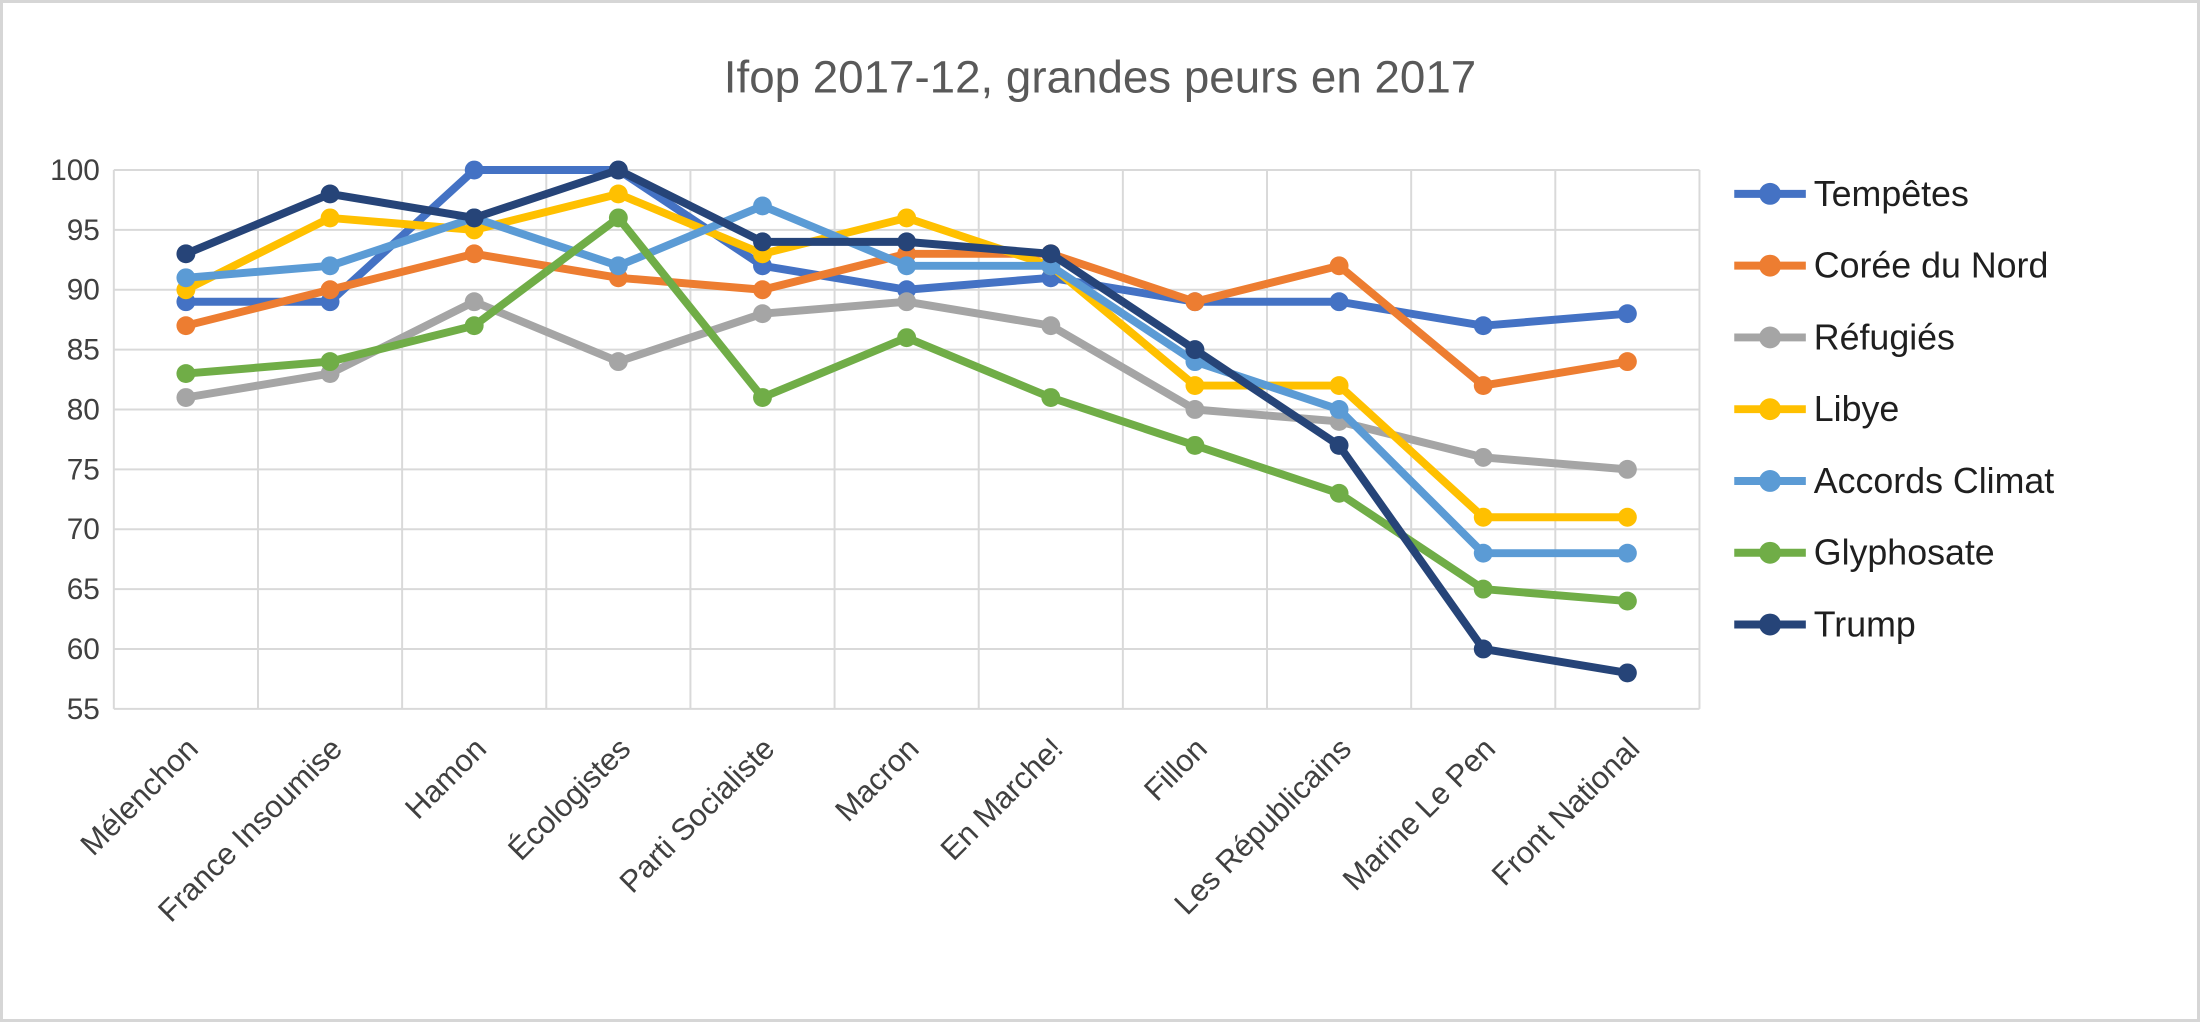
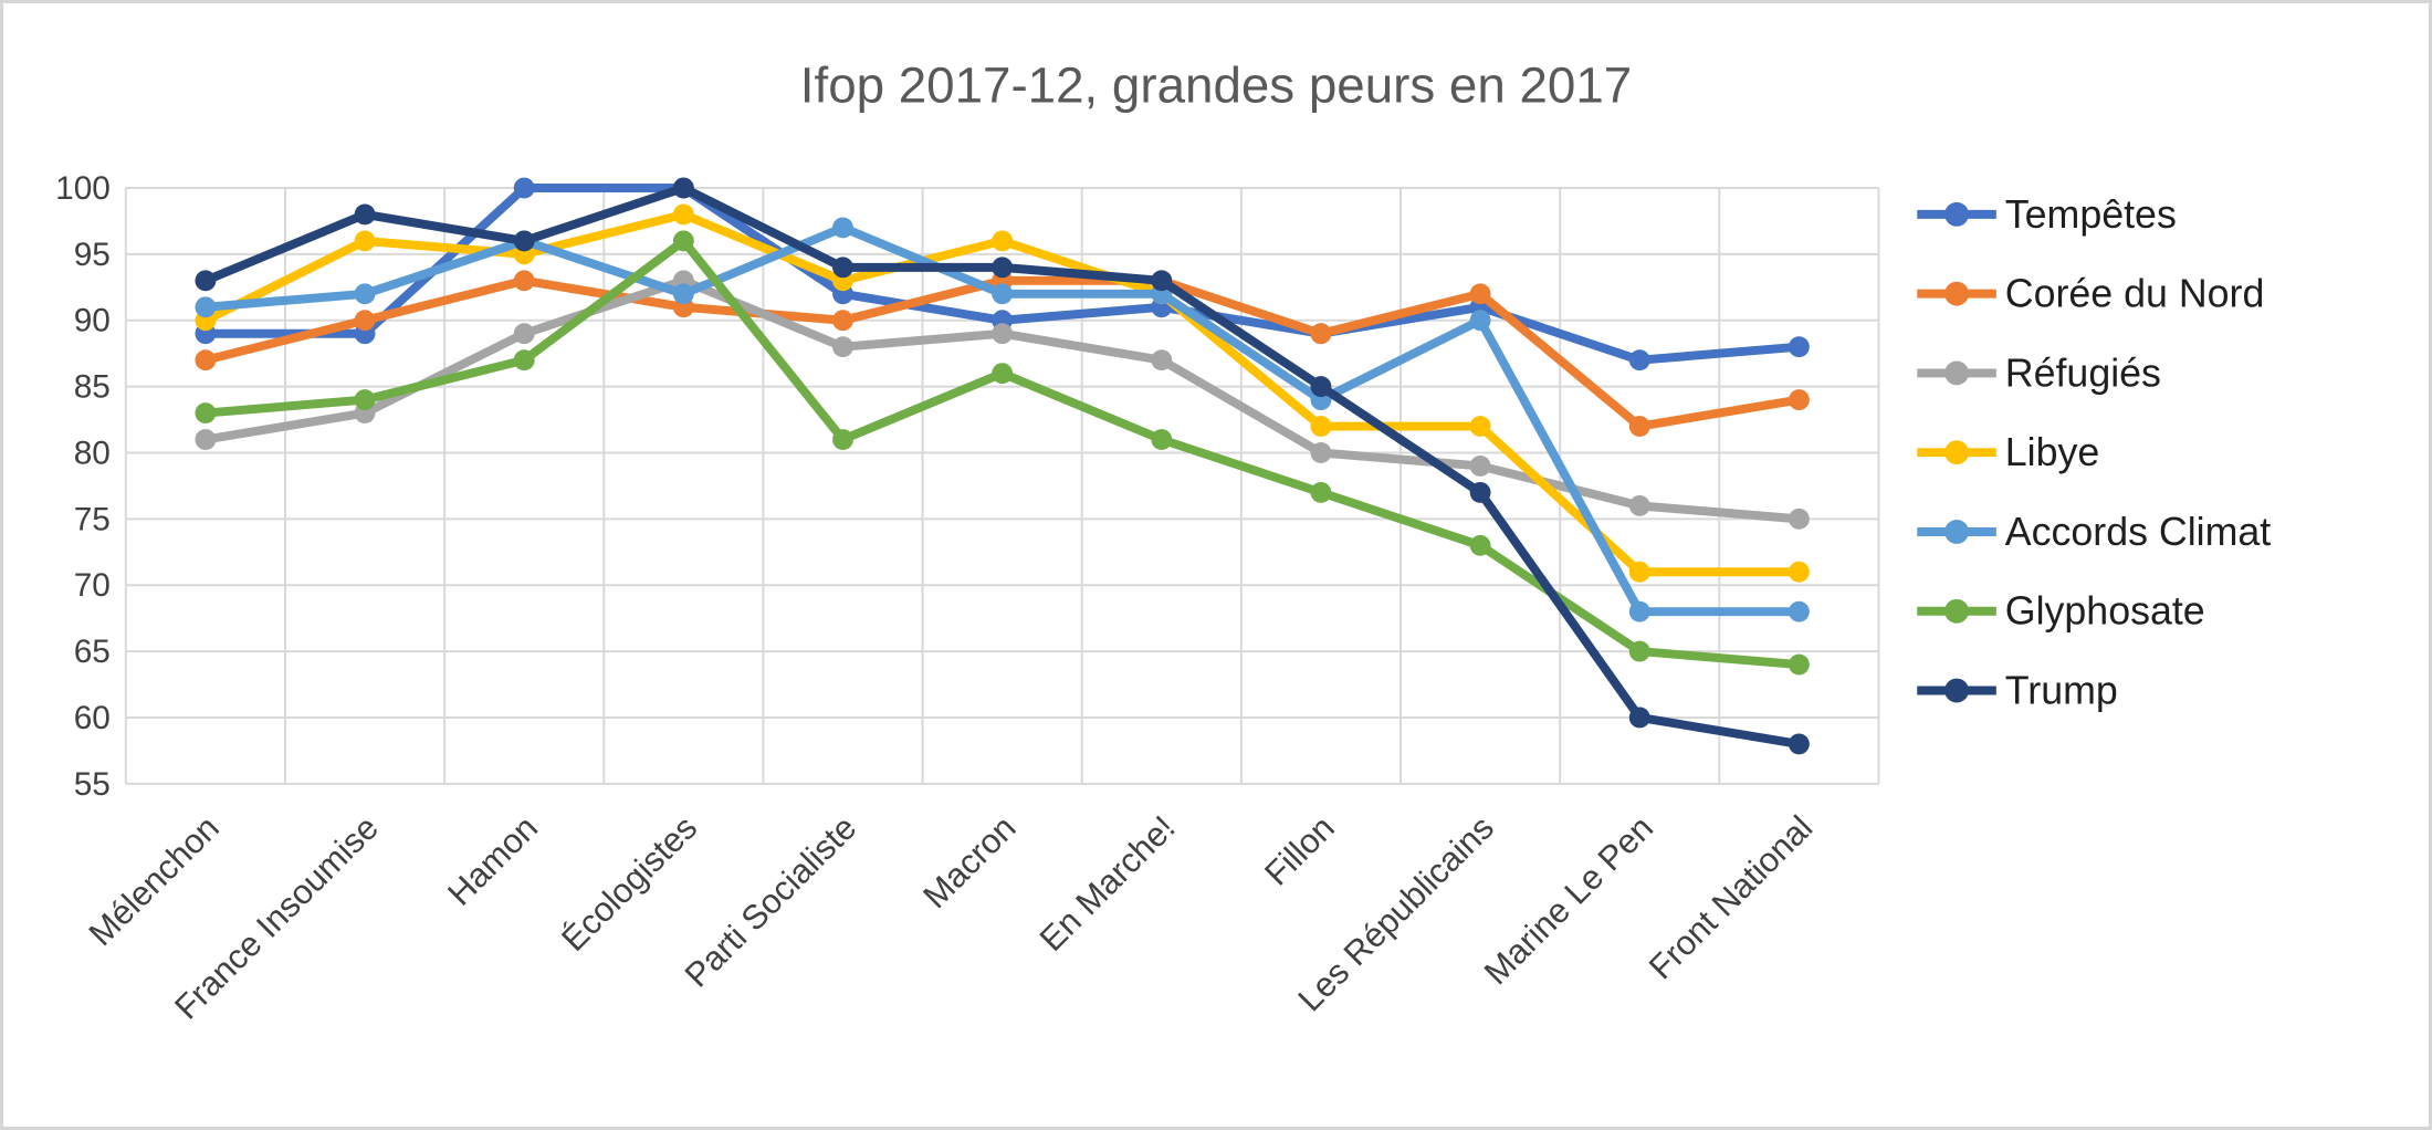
Réfugiés/Écologistes: 84 -> 93
Tempêtes/Les Républicains: 89 -> 91
Accords Climat/Les Républicains: 80 -> 90
